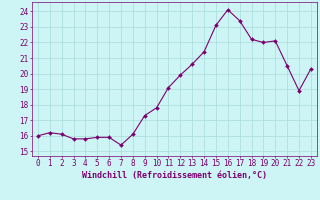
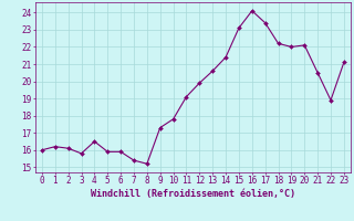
4: 15.8 -> 16.5
8: 16.1 -> 15.2
23: 20.3 -> 21.1
